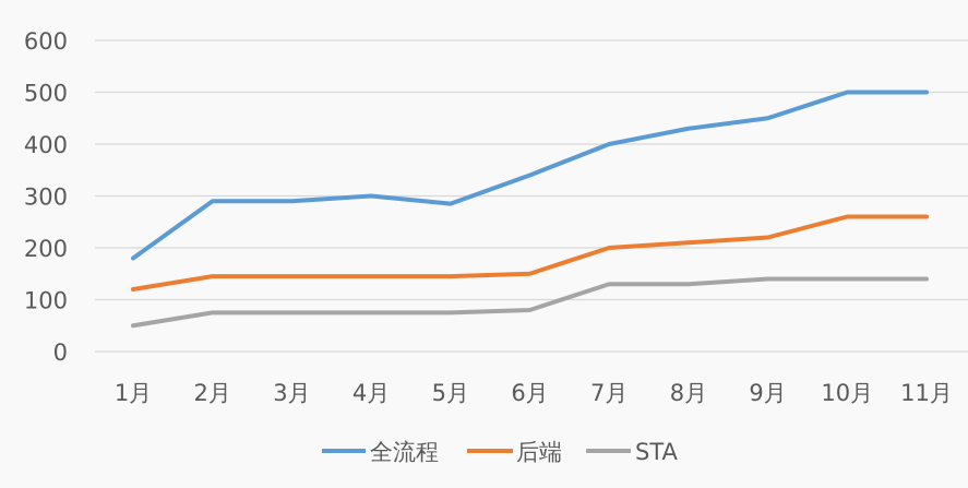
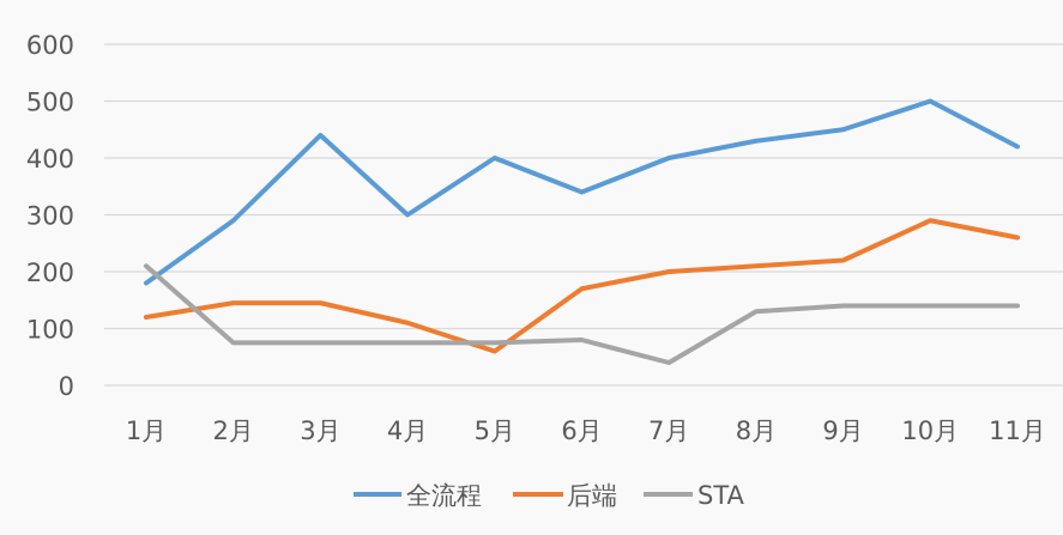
STA/1月: 50 -> 210
全流程/3月: 290 -> 440
后端/4月: 140 -> 110
全流程/5月: 280 -> 400
后端/5月: 140 -> 60
后端/6月: 150 -> 170
STA/7月: 130 -> 40
后端/10月: 260 -> 290
全流程/11月: 500 -> 420
